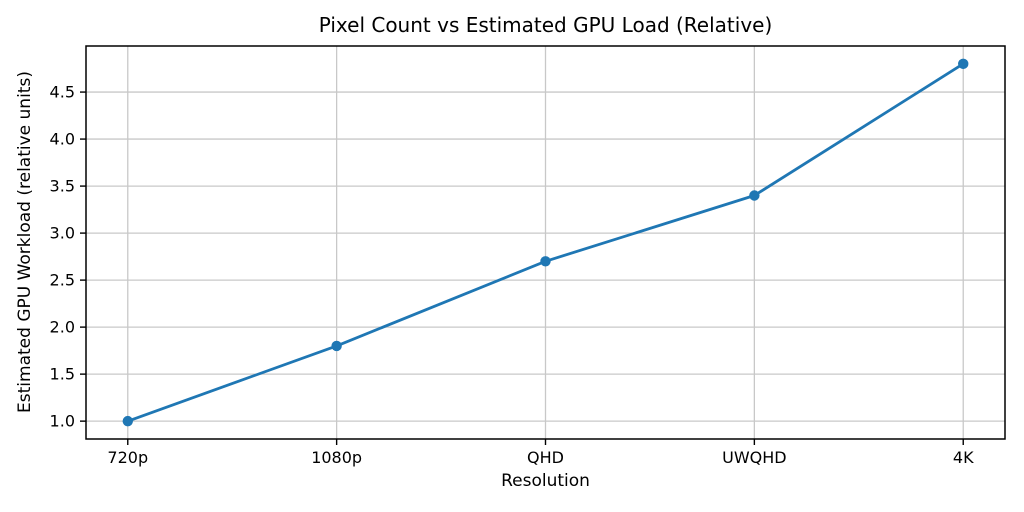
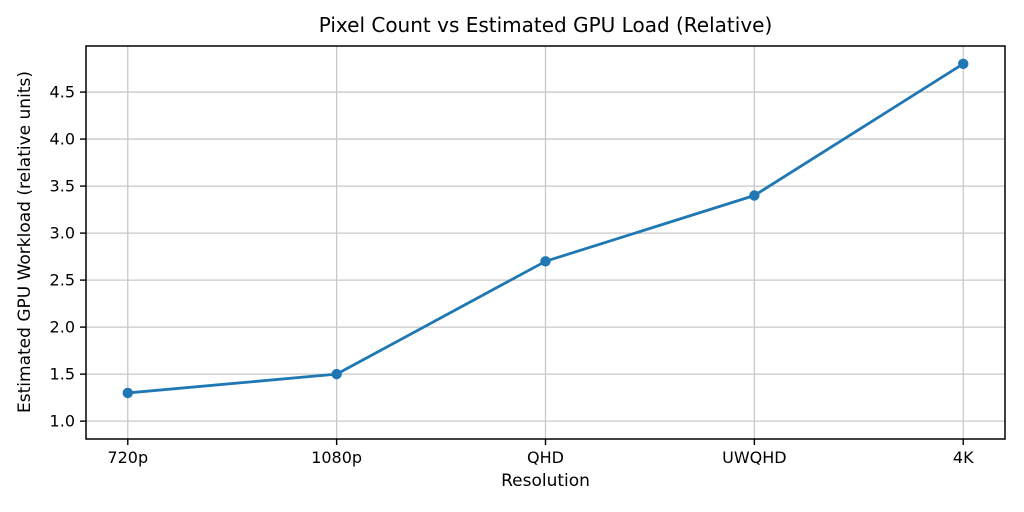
720p: 1.0 -> 1.3
1080p: 1.8 -> 1.5
